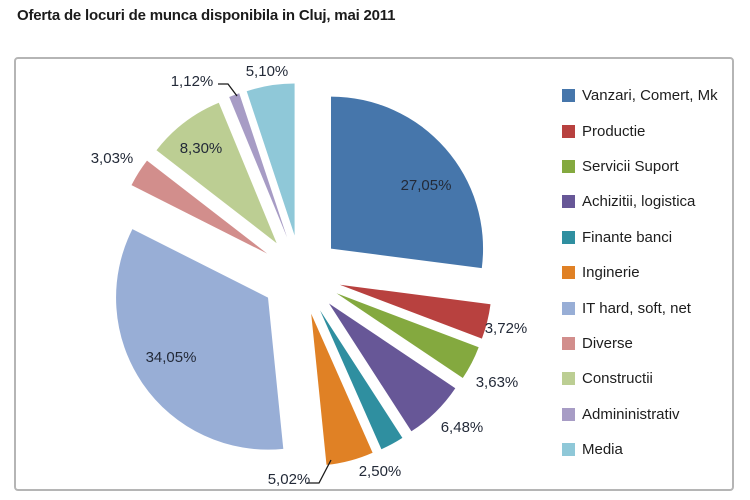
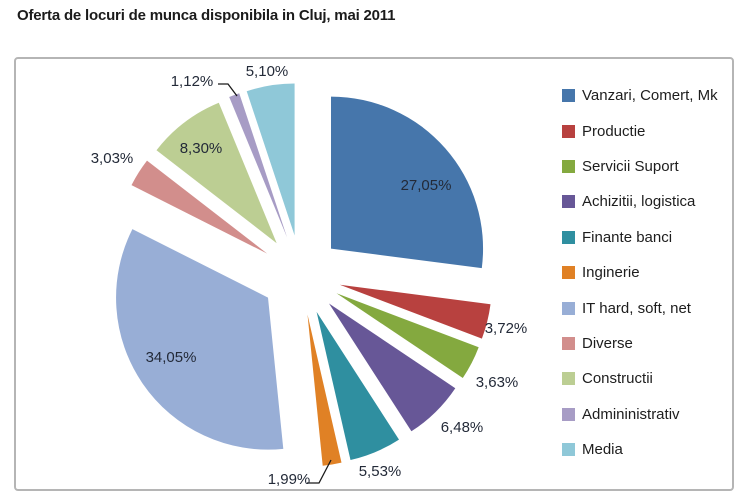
Finante banci: 2,50% -> 5,53%
Inginerie: 5,02% -> 1,99%
